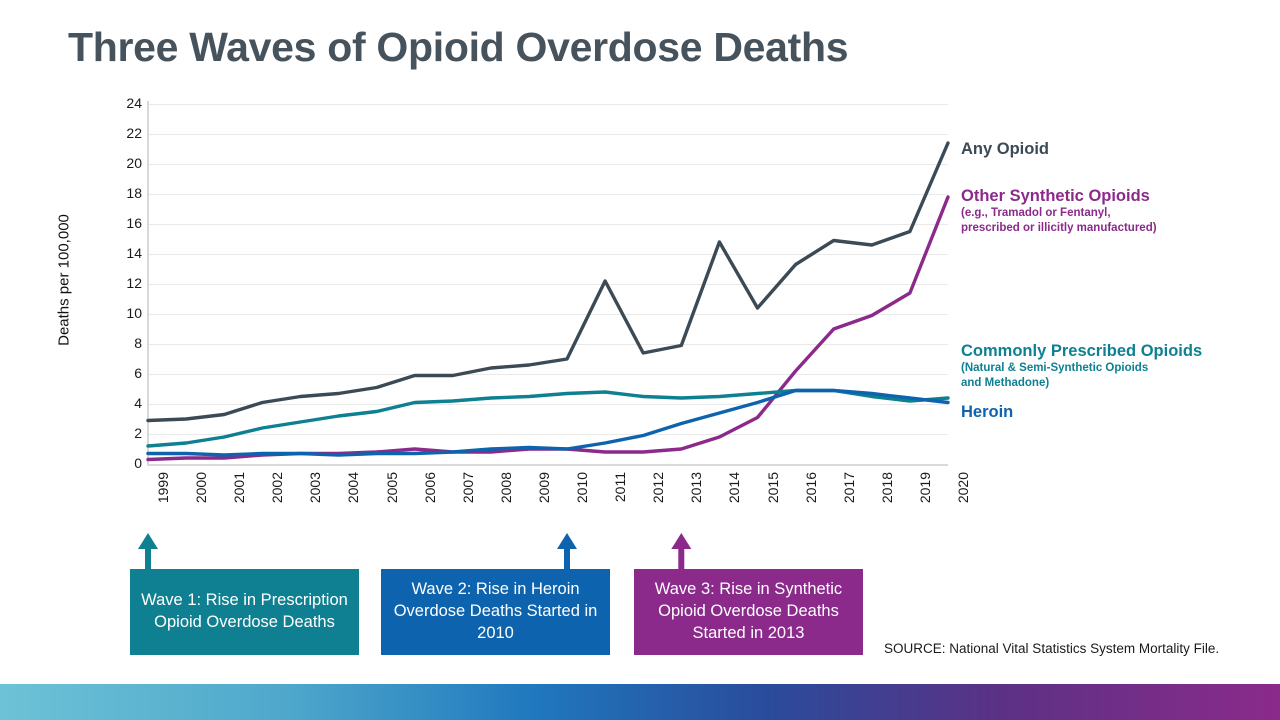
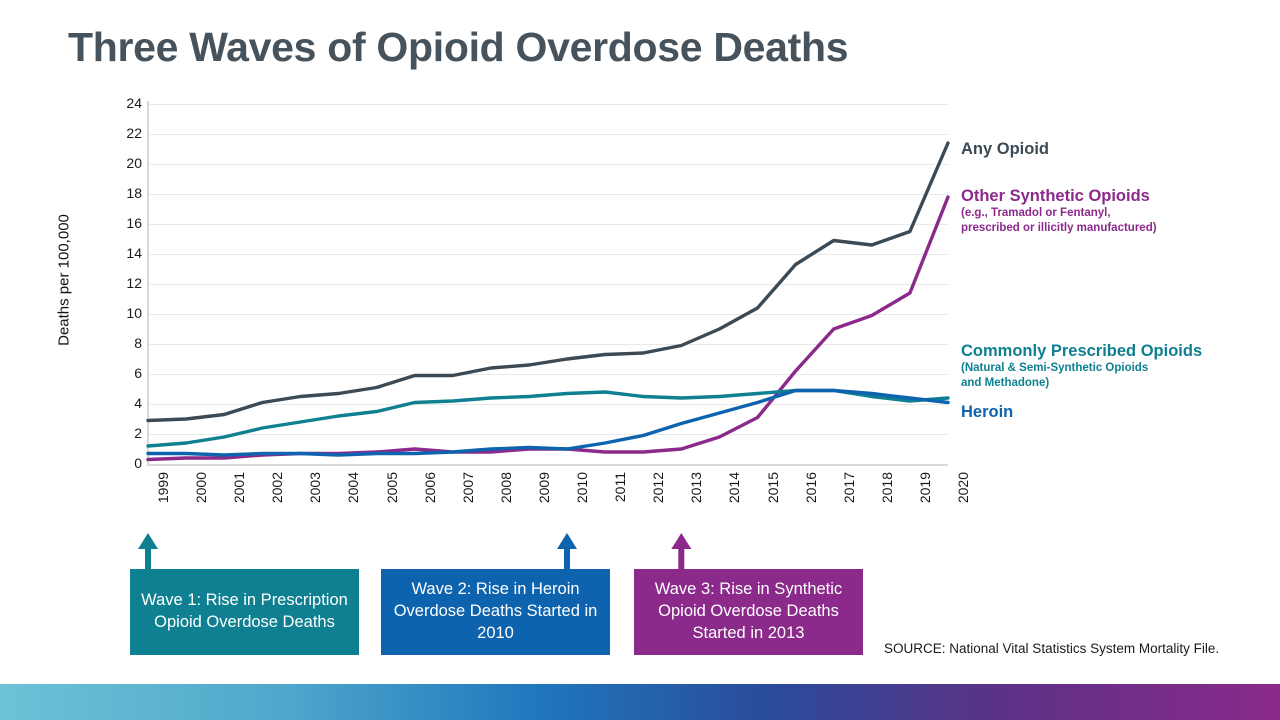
Any Opioid/2011: 12.2 -> 7.3
Any Opioid/2014: 14.8 -> 9.0
